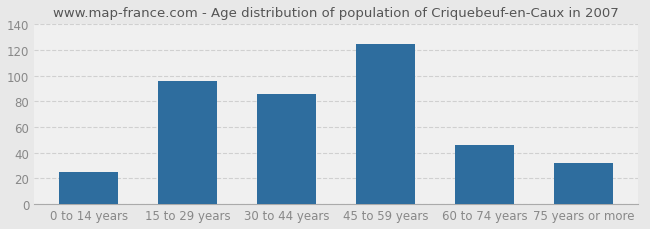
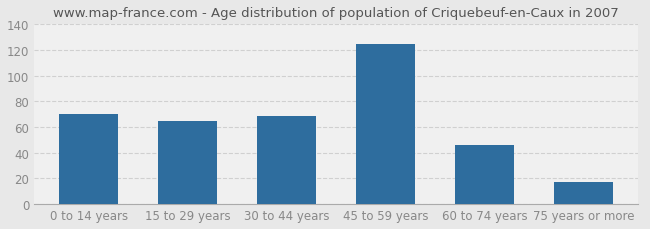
0 to 14 years: 25 -> 70
15 to 29 years: 96 -> 65
30 to 44 years: 86 -> 69
75 years or more: 32 -> 17
